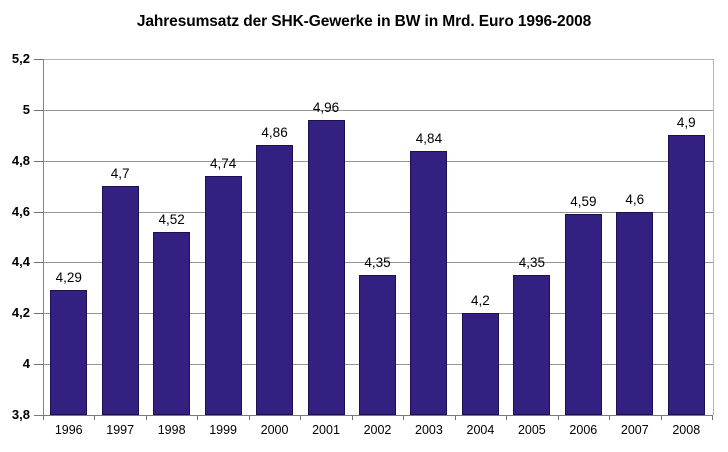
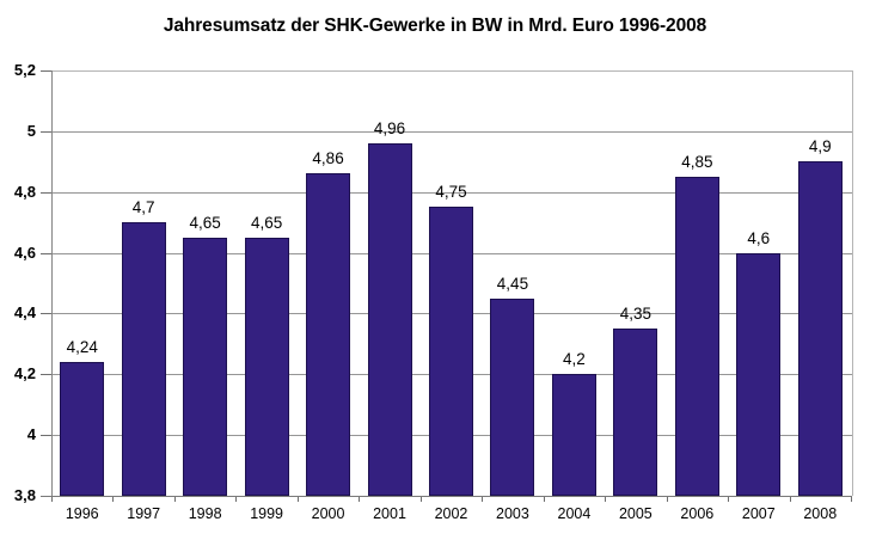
1996: 4,29 -> 4,24
1998: 4,52 -> 4,65
1999: 4,74 -> 4,65
2002: 4,35 -> 4,75
2003: 4,84 -> 4,45
2006: 4,59 -> 4,85
